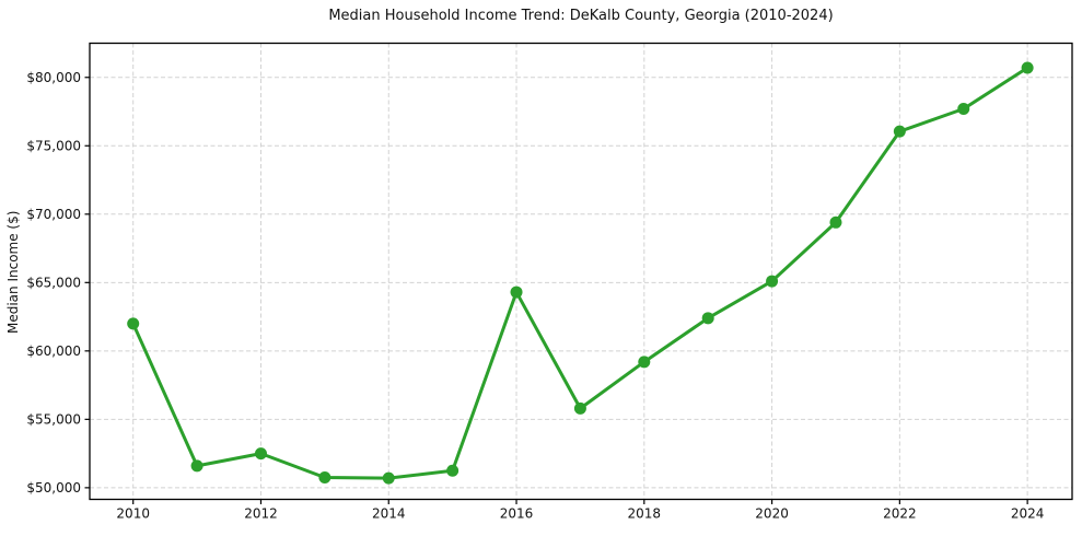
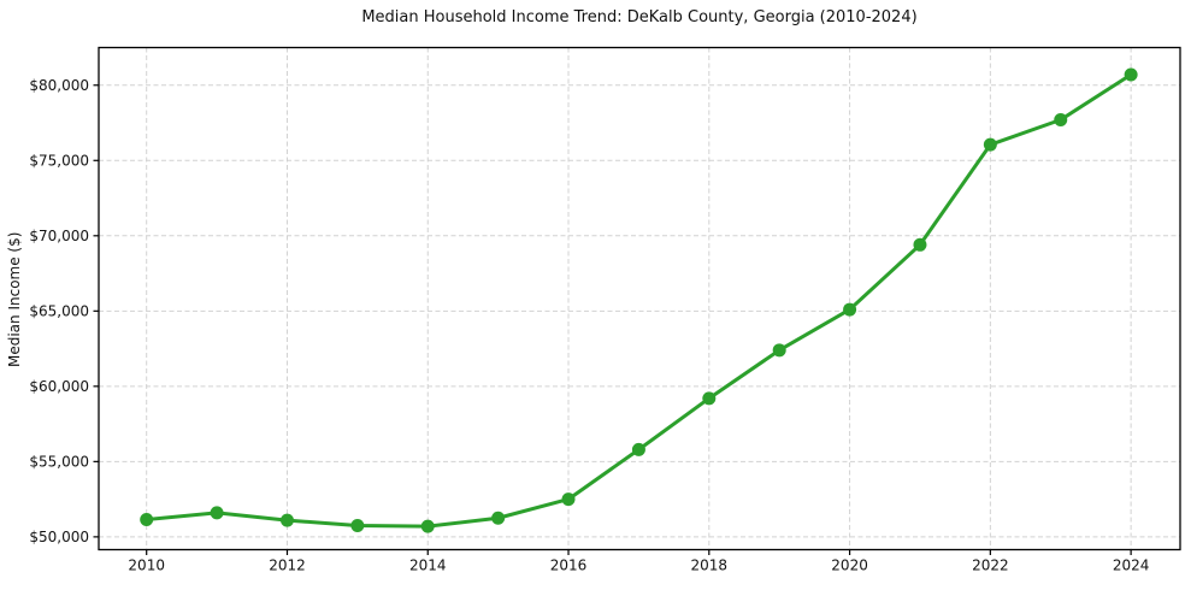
2010: $62000 -> $51200
2012: $52500 -> $51100
2016: $64300 -> $52500
